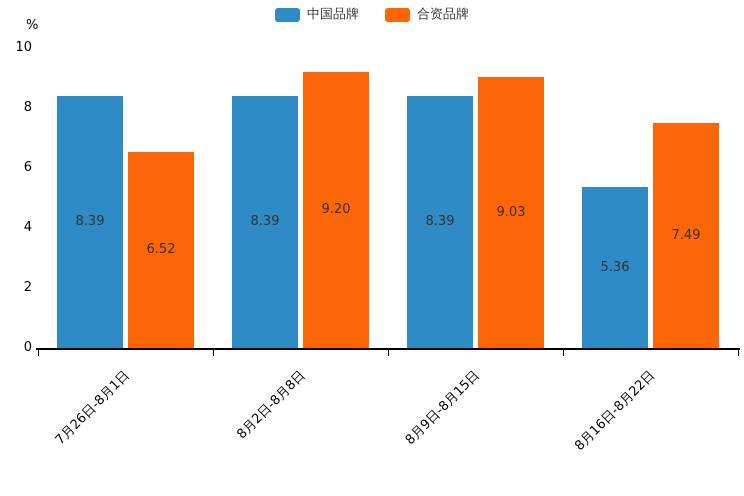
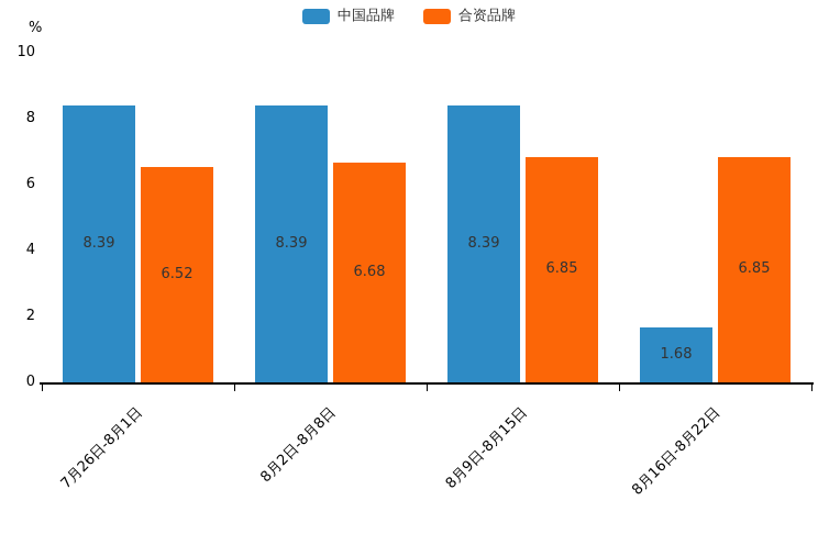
合资品牌/8月2日-8月8日: 9.20 -> 6.68
合资品牌/8月9日-8月15日: 9.03 -> 6.85
中国品牌/8月16日-8月22日: 5.36 -> 1.68
合资品牌/8月16日-8月22日: 7.49 -> 6.85
